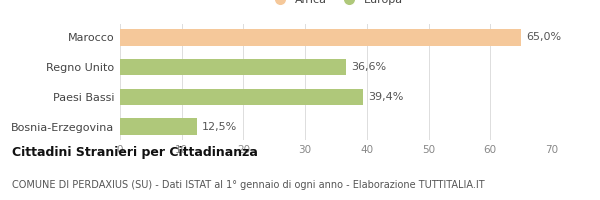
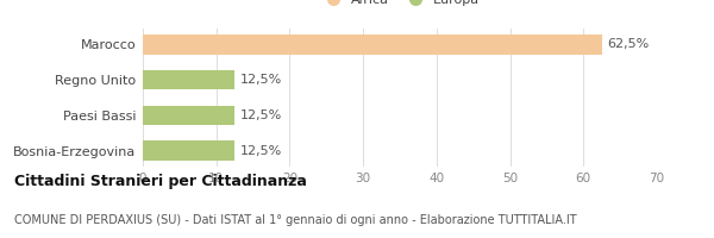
Marocco: 65,0% -> 62,5%
Regno Unito: 36,6% -> 12,5%
Paesi Bassi: 39,4% -> 12,5%
